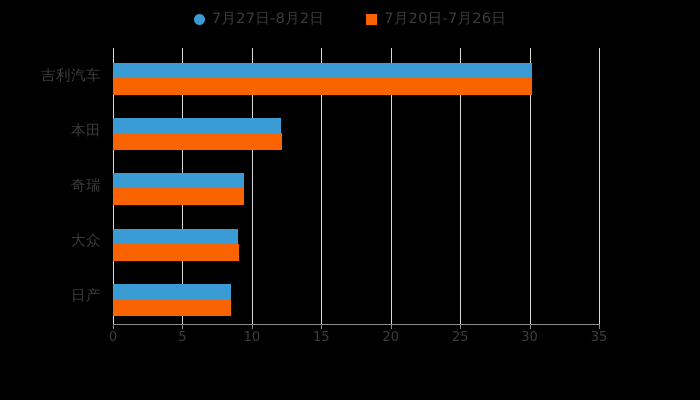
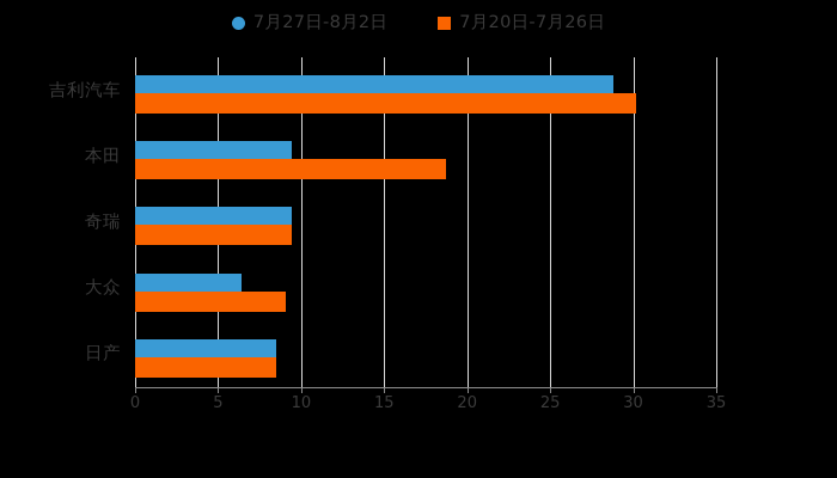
7月27日-8月2日/吉利汽车: 30.2 -> 28.8
7月27日-8月2日/本田: 12.1 -> 9.4
7月20日-7月26日/本田: 12.2 -> 18.7
7月27日-8月2日/大众: 9.0 -> 6.4
